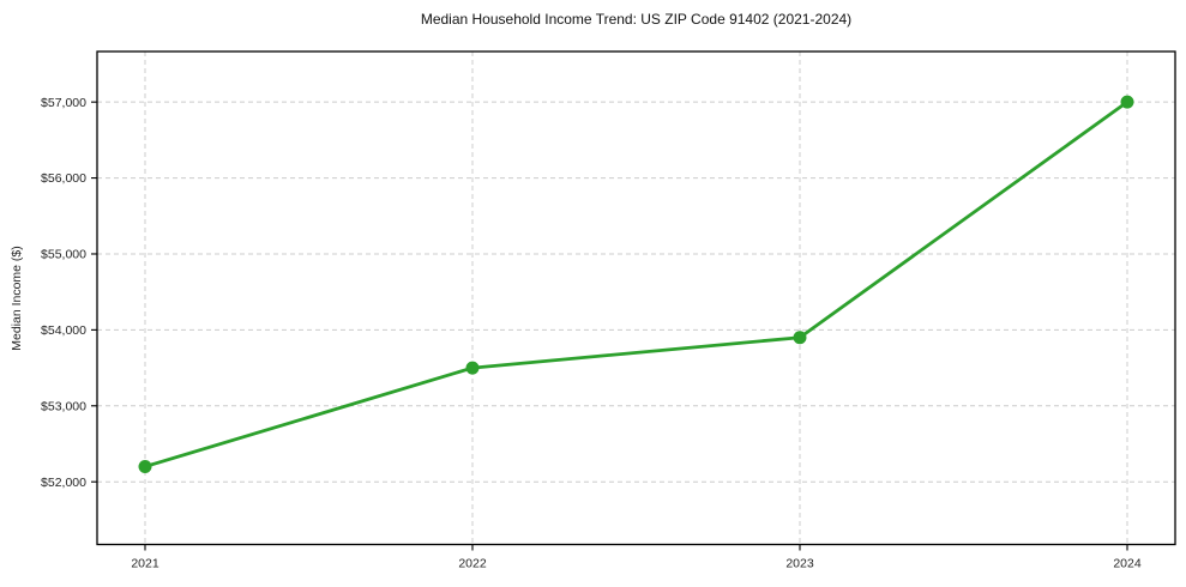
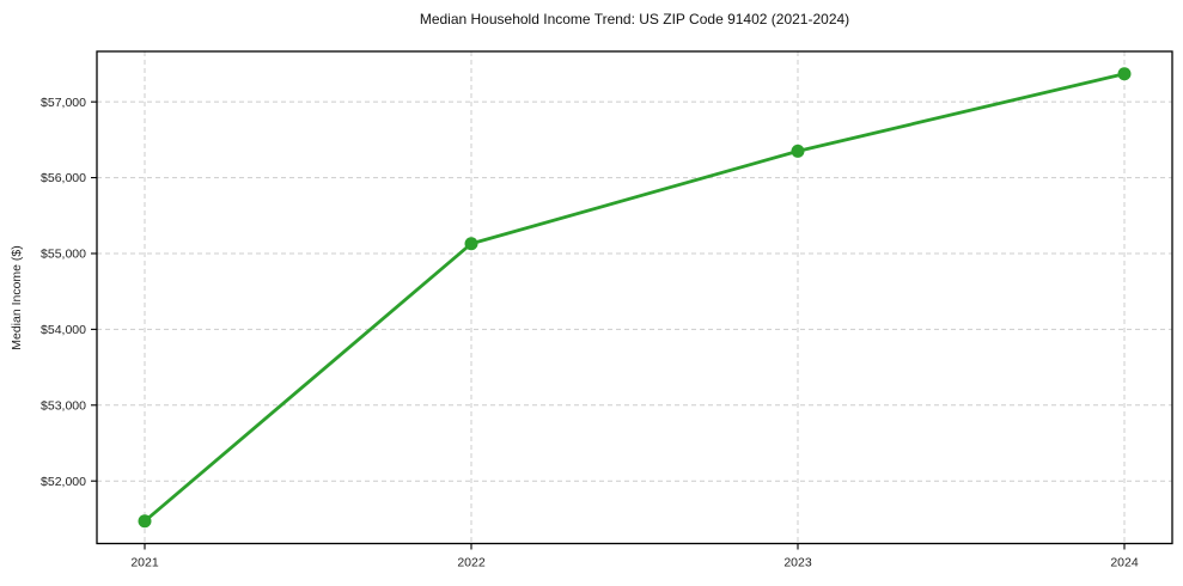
2021: $52200 -> $51500
2022: $53500 -> $55100
2023: $53900 -> $56400
2024: $57000 -> $57400
